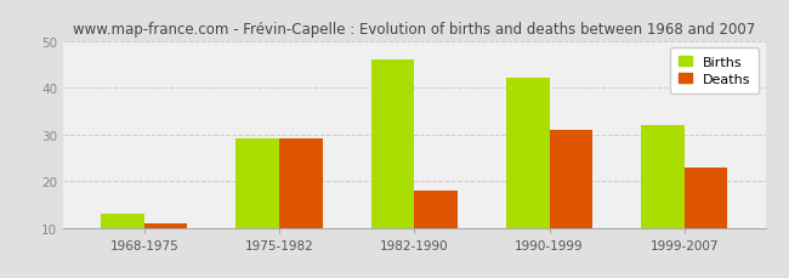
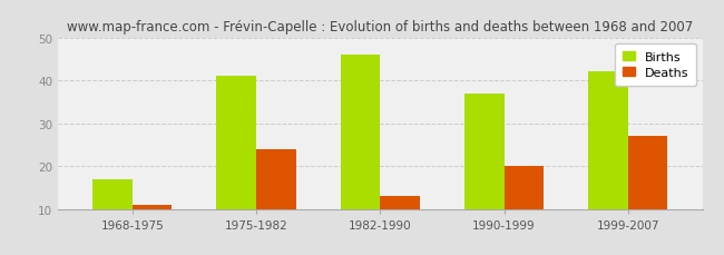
Births/1968-1975: 13 -> 17
Births/1975-1982: 29 -> 41
Deaths/1975-1982: 29 -> 24
Deaths/1982-1990: 18 -> 13
Births/1990-1999: 42 -> 37
Deaths/1990-1999: 31 -> 20
Births/1999-2007: 32 -> 42
Deaths/1999-2007: 23 -> 27
